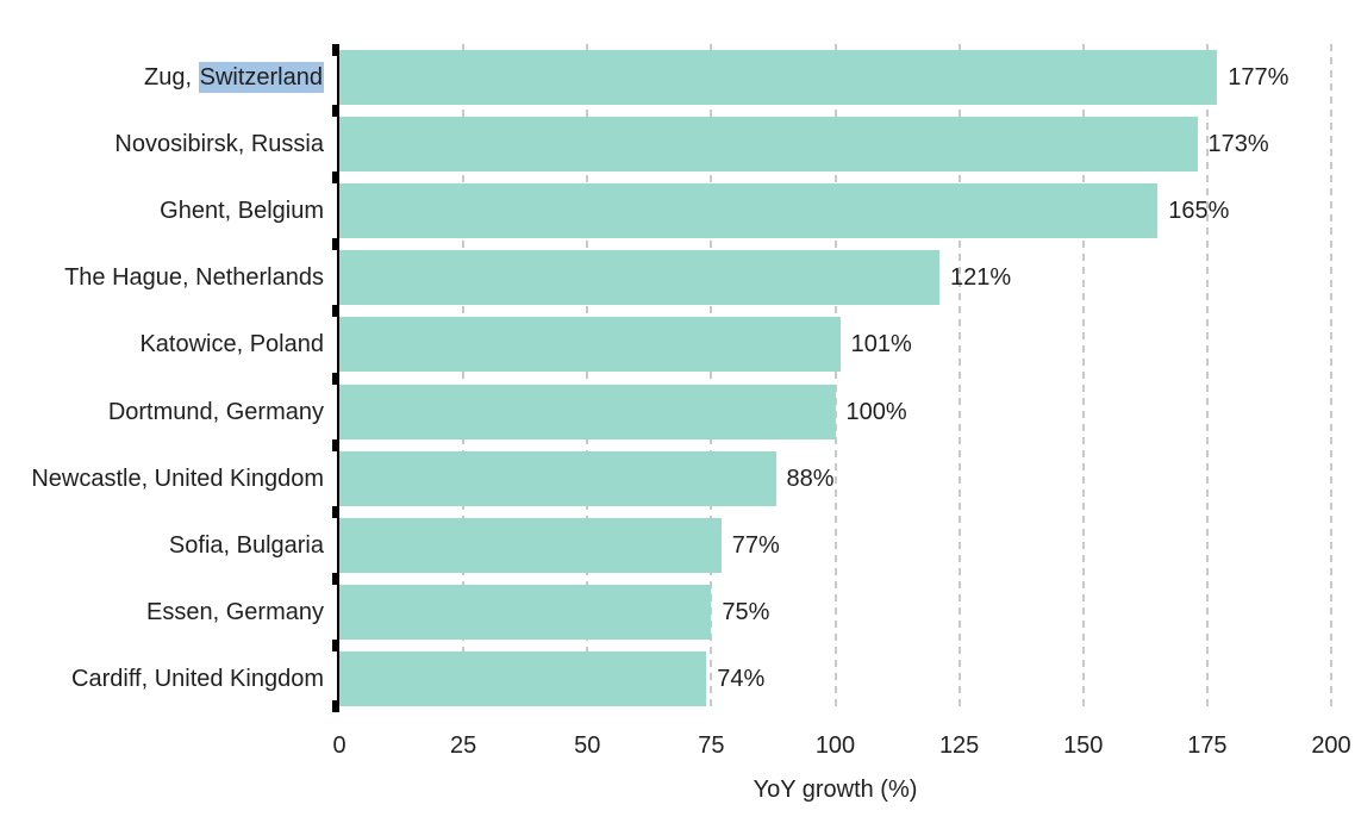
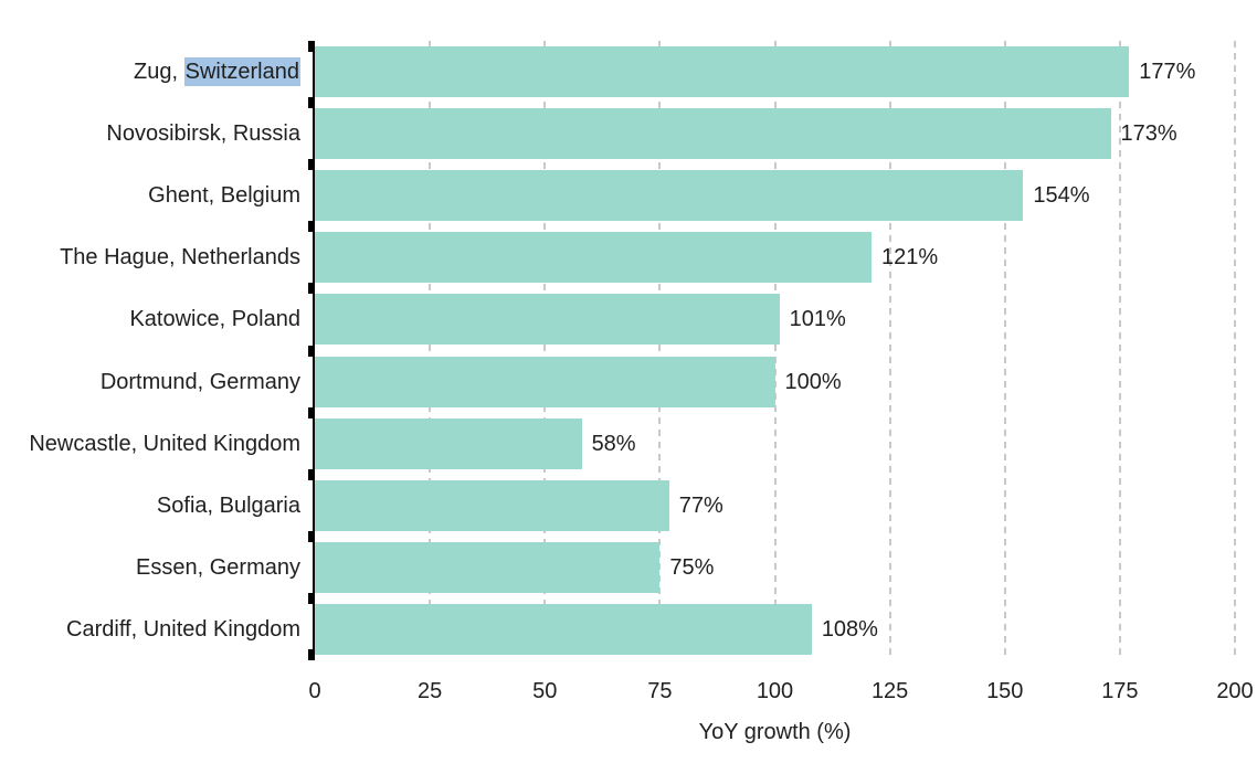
Ghent, Belgium: 165% -> 154%
Newcastle, United Kingdom: 88% -> 58%
Cardiff, United Kingdom: 74% -> 108%
